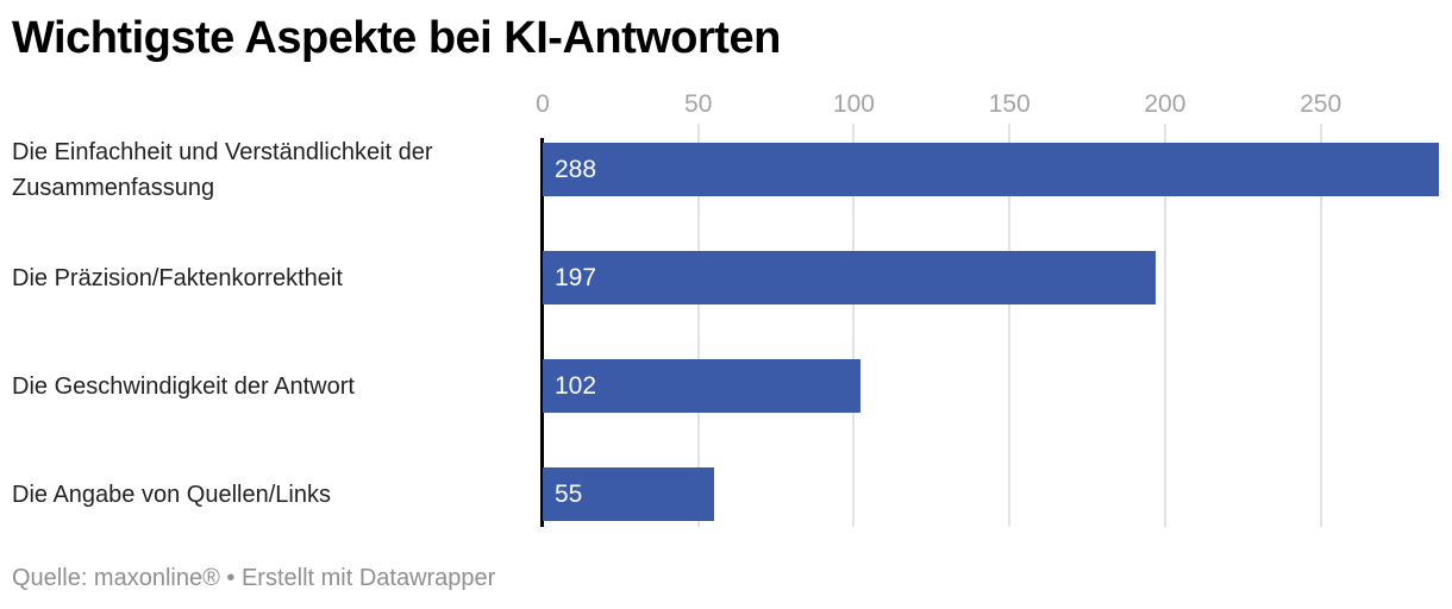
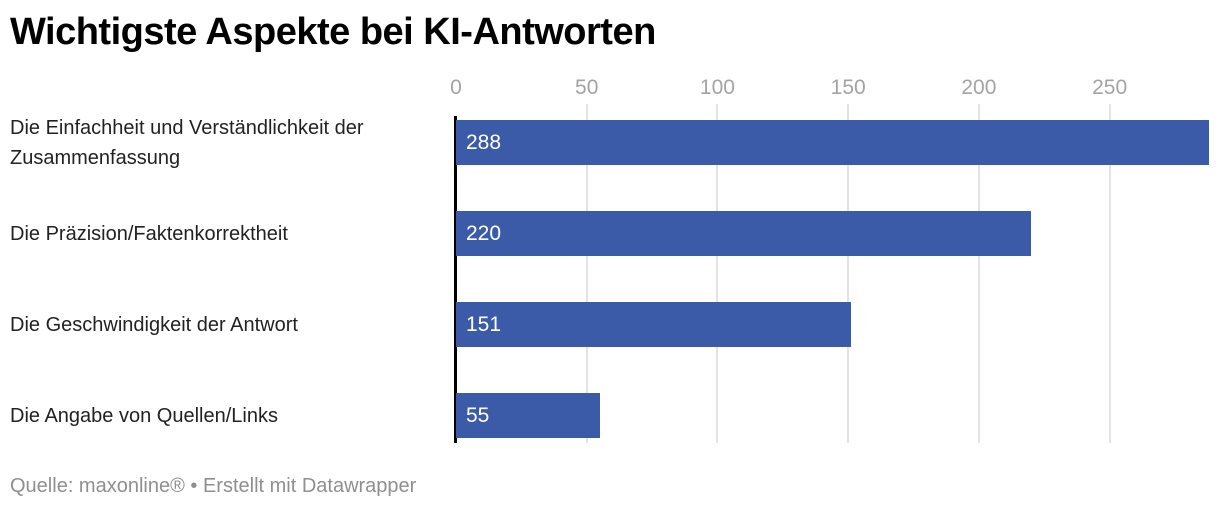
Die Präzision/Faktenkorrektheit: 197 -> 220
Die Geschwindigkeit der Antwort: 102 -> 151
